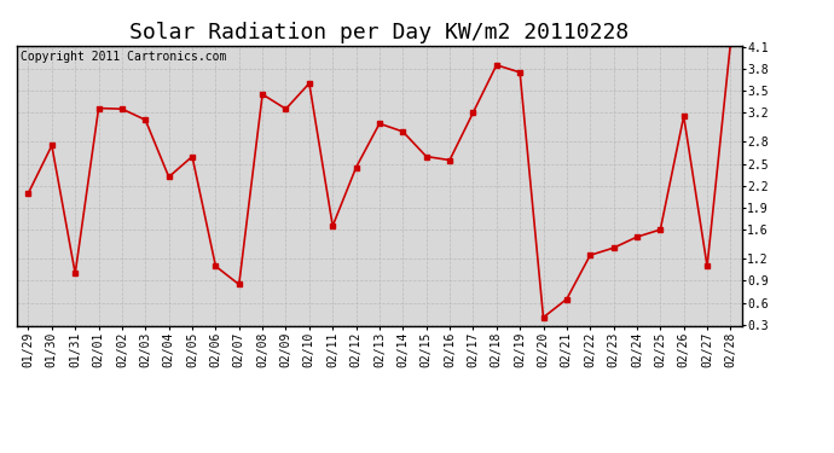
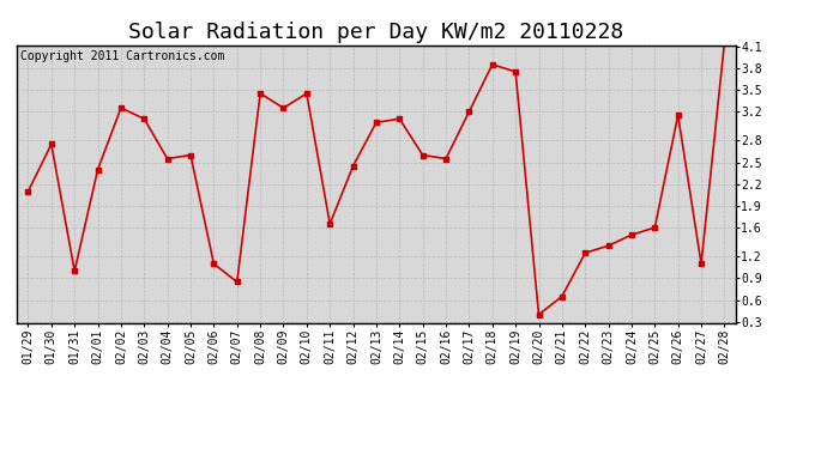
02/01: 3.26 -> 2.40
02/04: 2.32 -> 2.55
02/10: 3.60 -> 3.45
02/14: 2.94 -> 3.10
